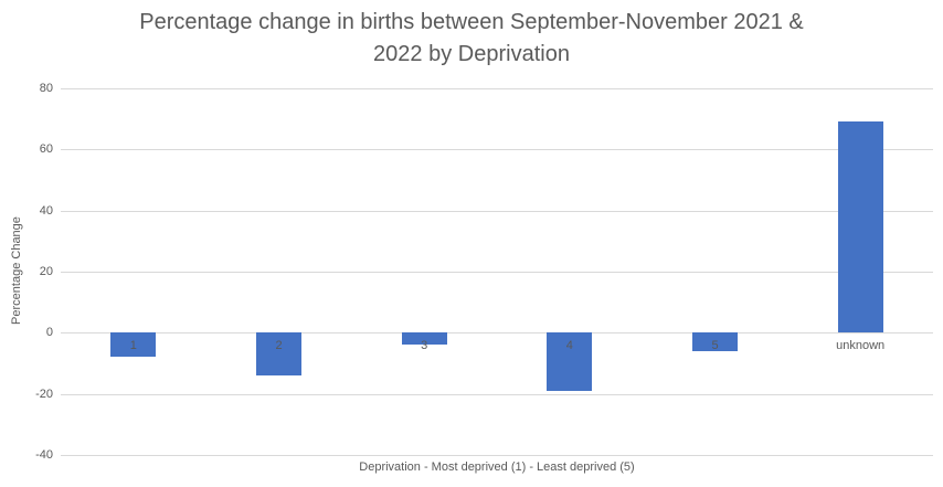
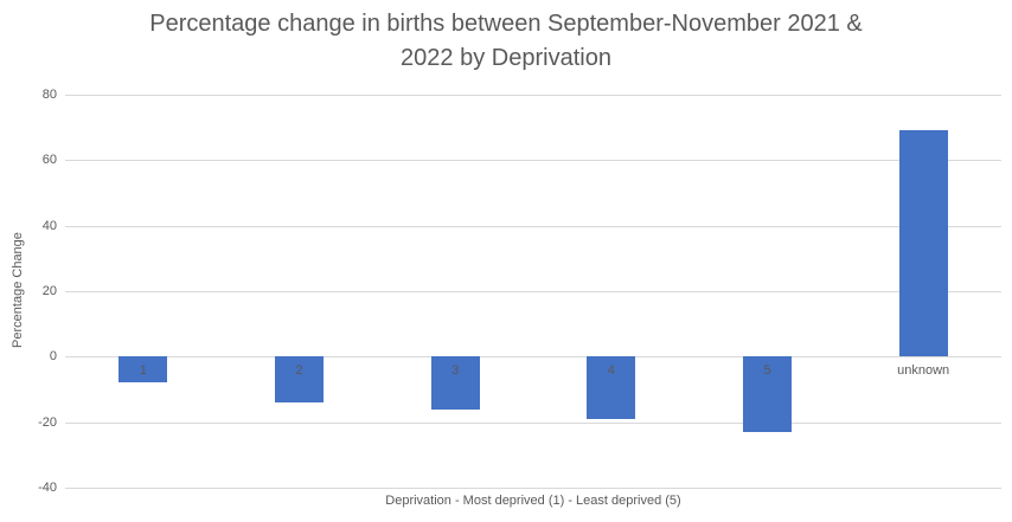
3: -4 -> -16
5: -6 -> -23
